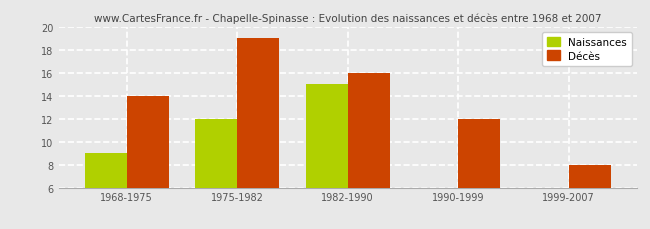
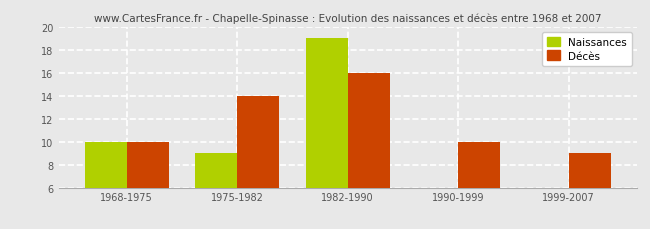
Naissances/1968-1975: 9 -> 10
Décès/1968-1975: 14 -> 10
Naissances/1975-1982: 12 -> 9
Décès/1975-1982: 19 -> 14
Naissances/1982-1990: 15 -> 19
Décès/1990-1999: 12 -> 10
Décès/1999-2007: 8 -> 9
